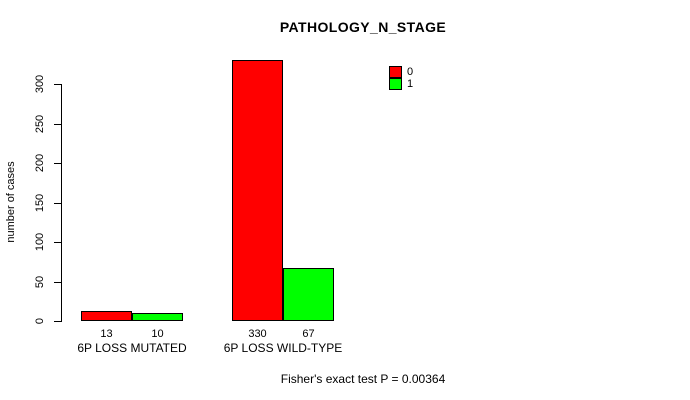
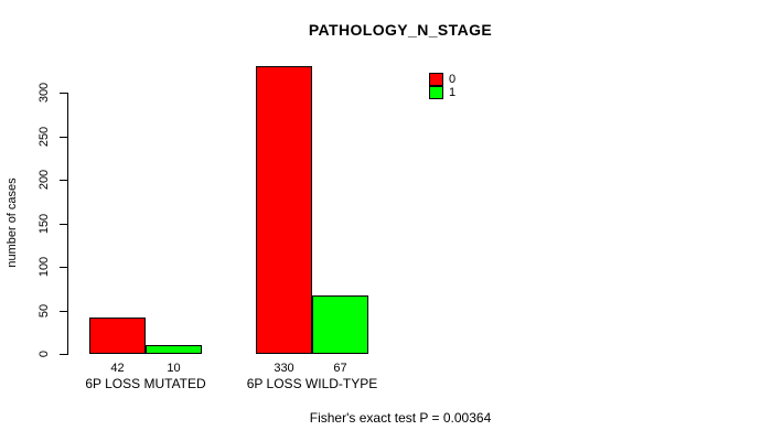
0/6P LOSS MUTATED: 13 -> 42
